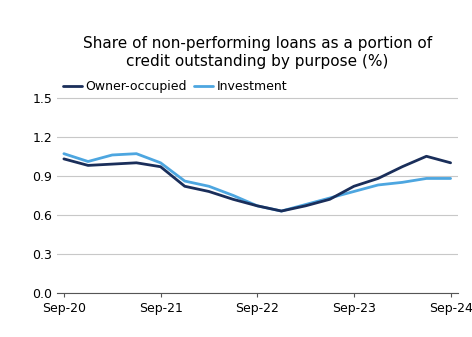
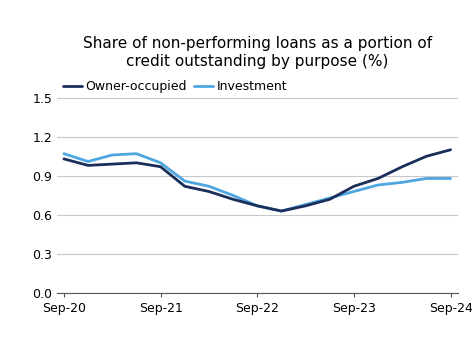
Owner-occupied/Sep-24: 1.00 -> 1.10
